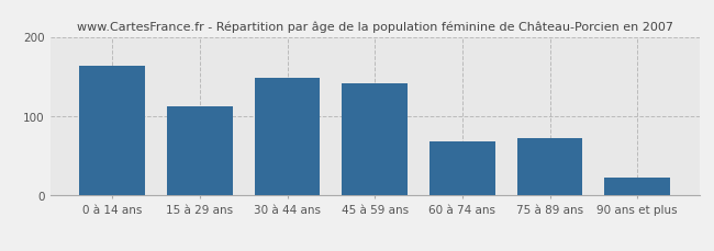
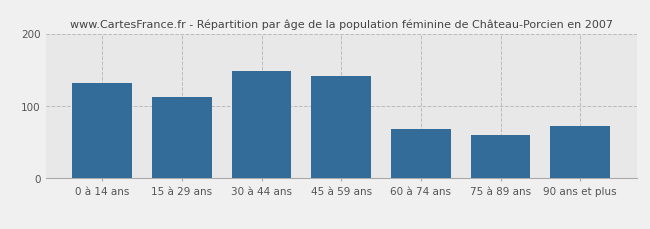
0 à 14 ans: 163 -> 132
75 à 89 ans: 72 -> 60
90 ans et plus: 22 -> 72
